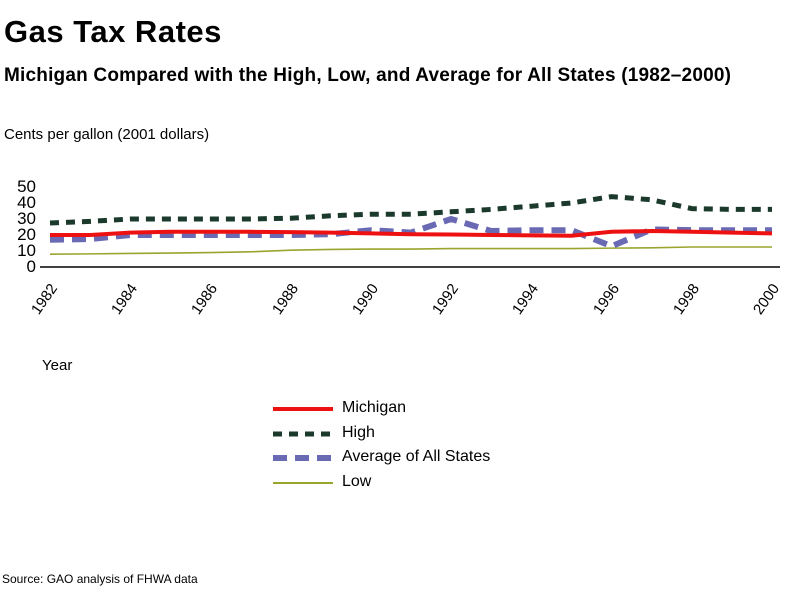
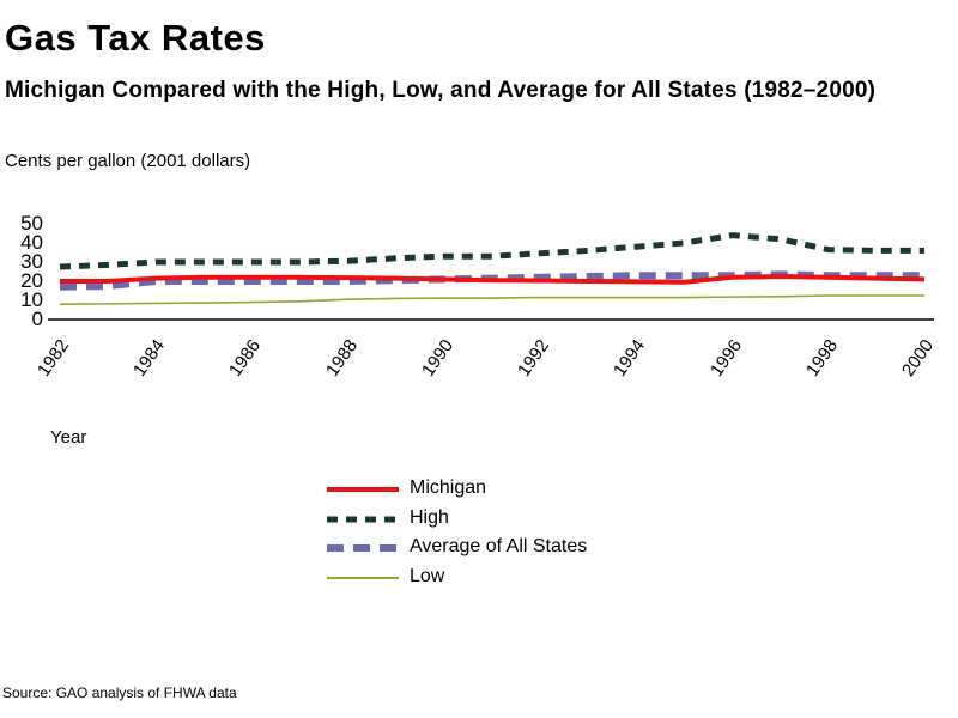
Average of All States/1990: 23 -> 21
Average of All States/1992: 30 -> 22
Average of All States/1996: 13 -> 23
